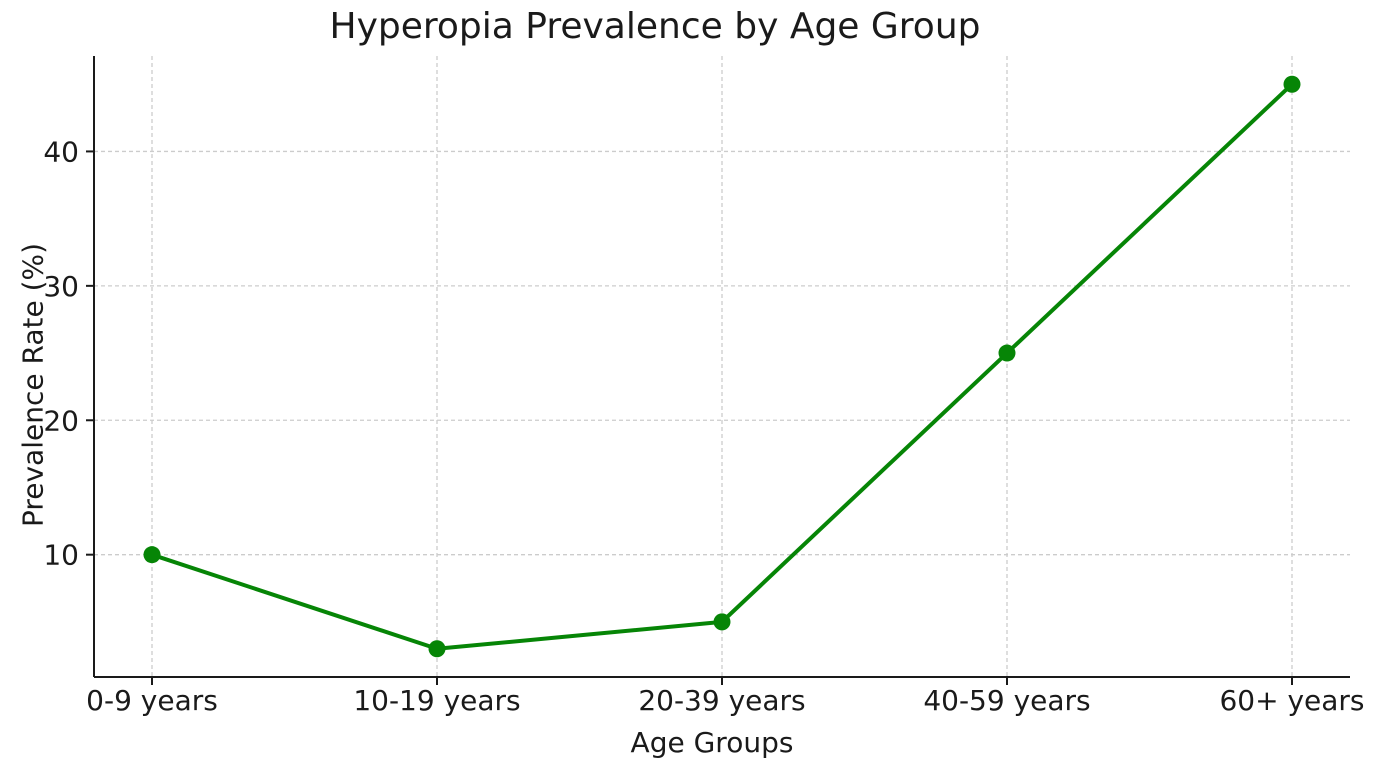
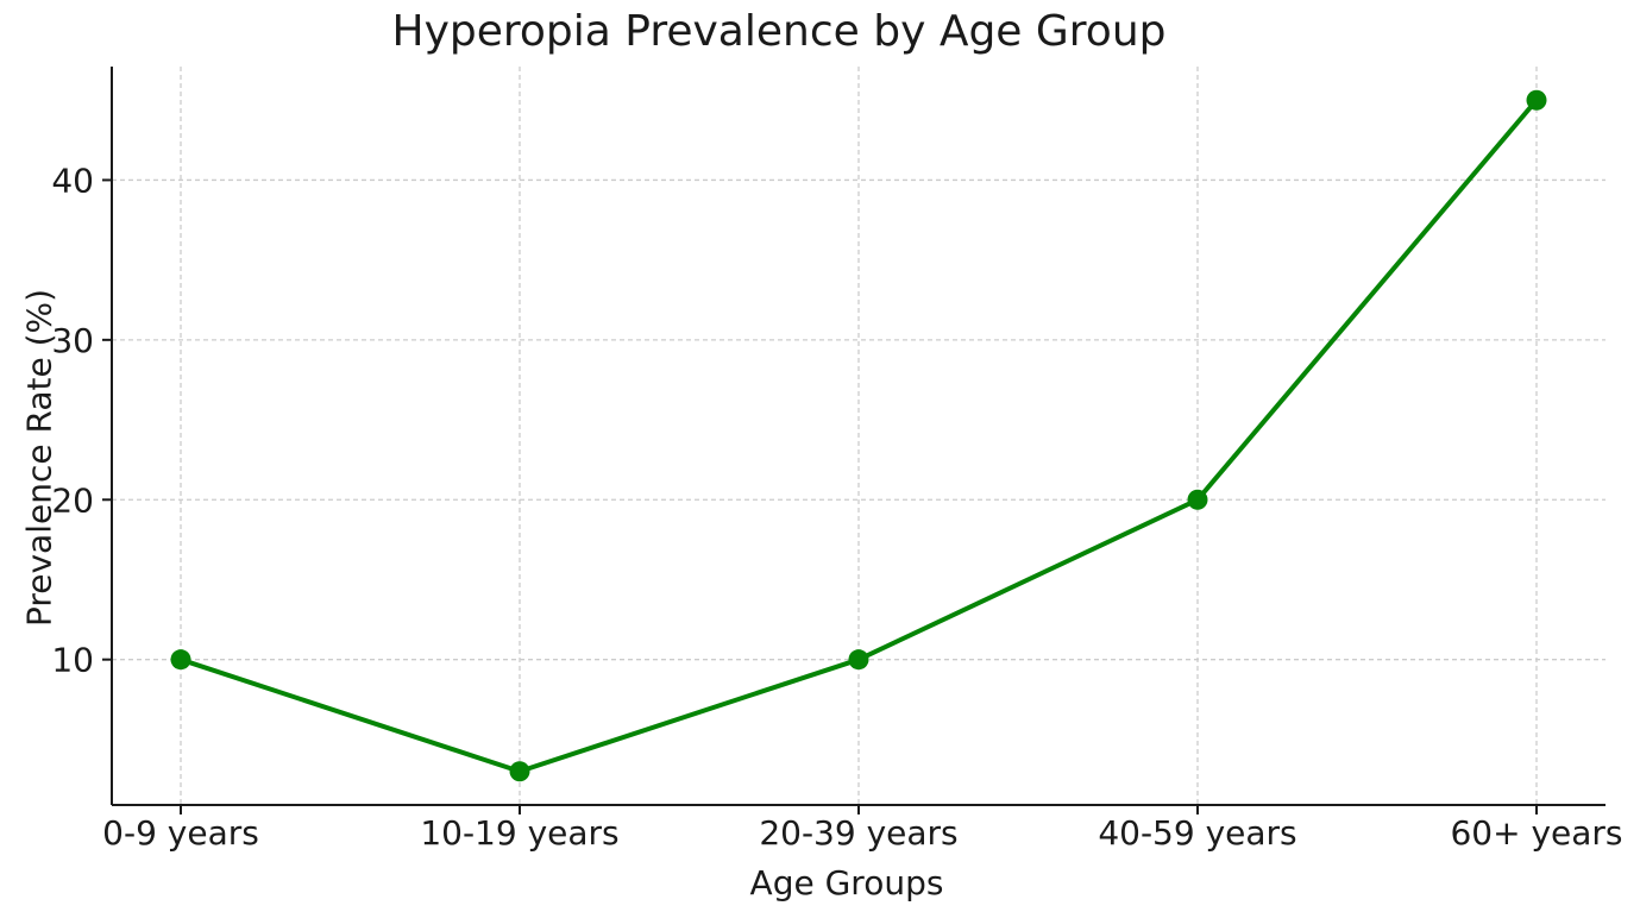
20-39 years: 5 -> 10
40-59 years: 25 -> 20
